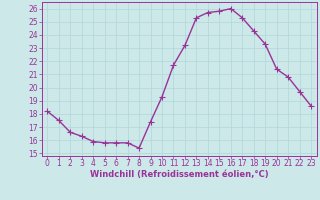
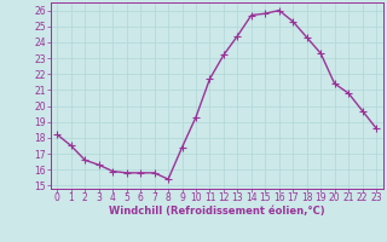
13: 25.3 -> 24.4
